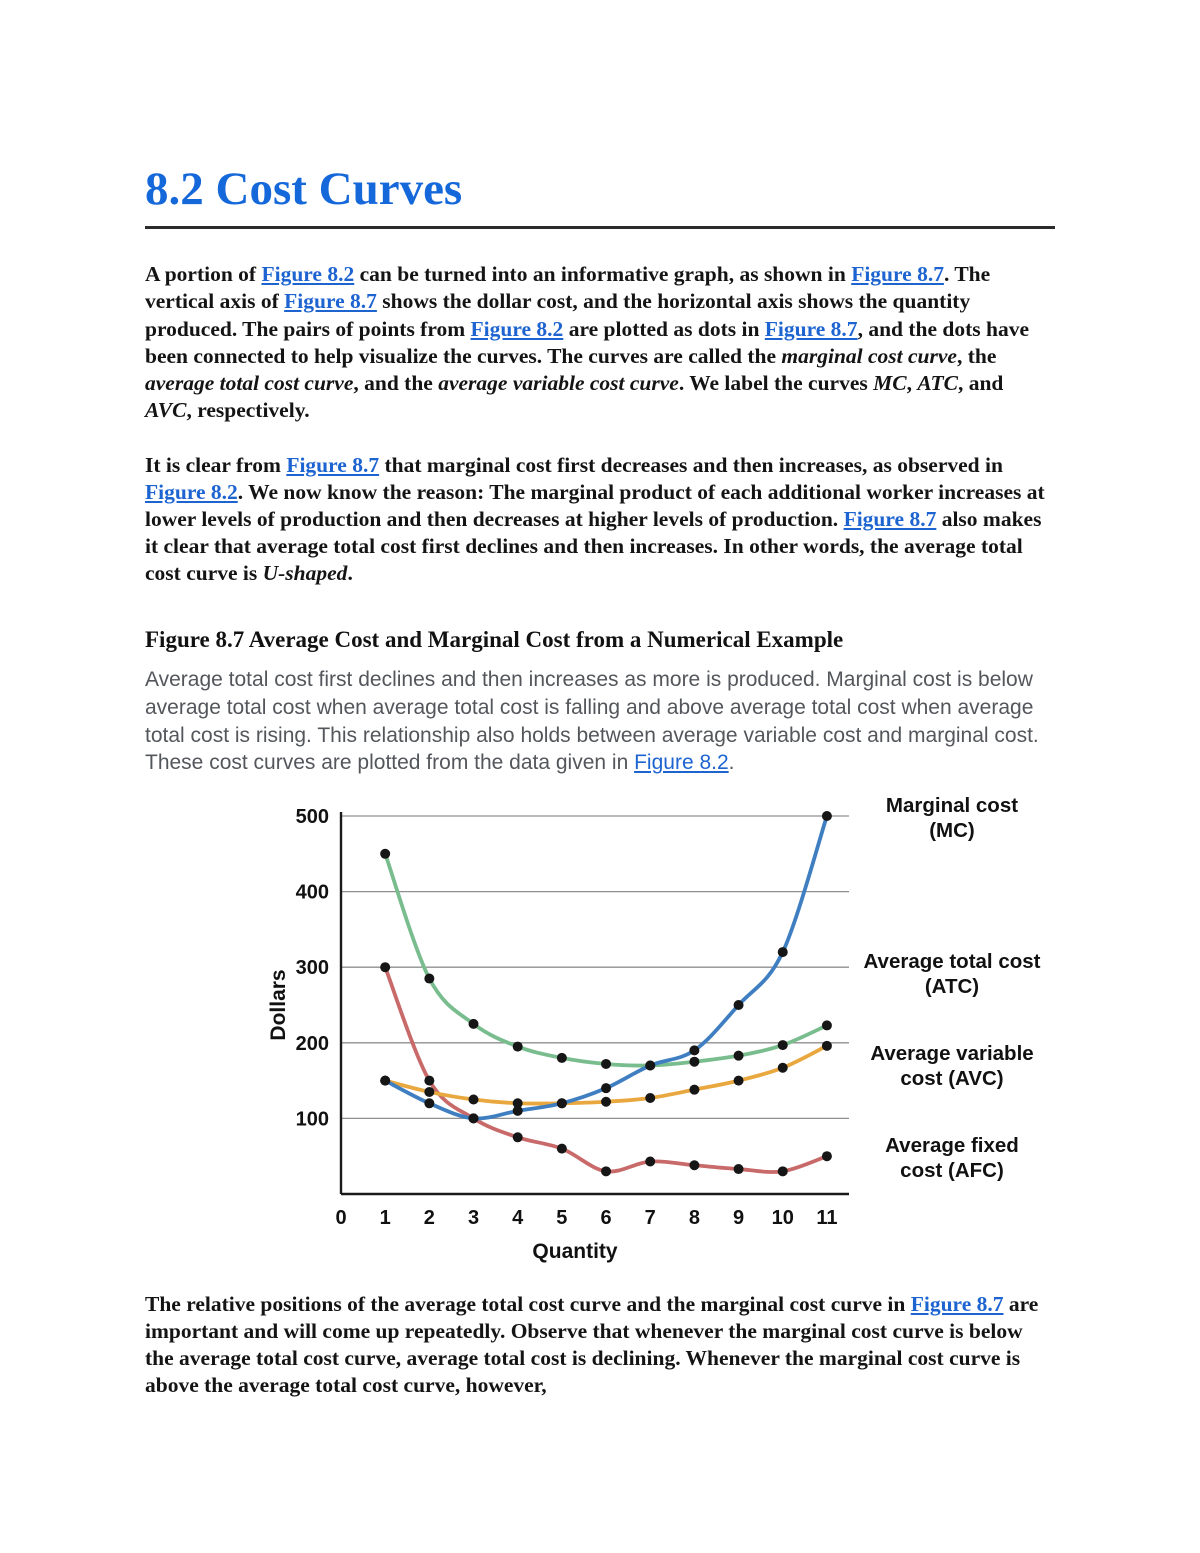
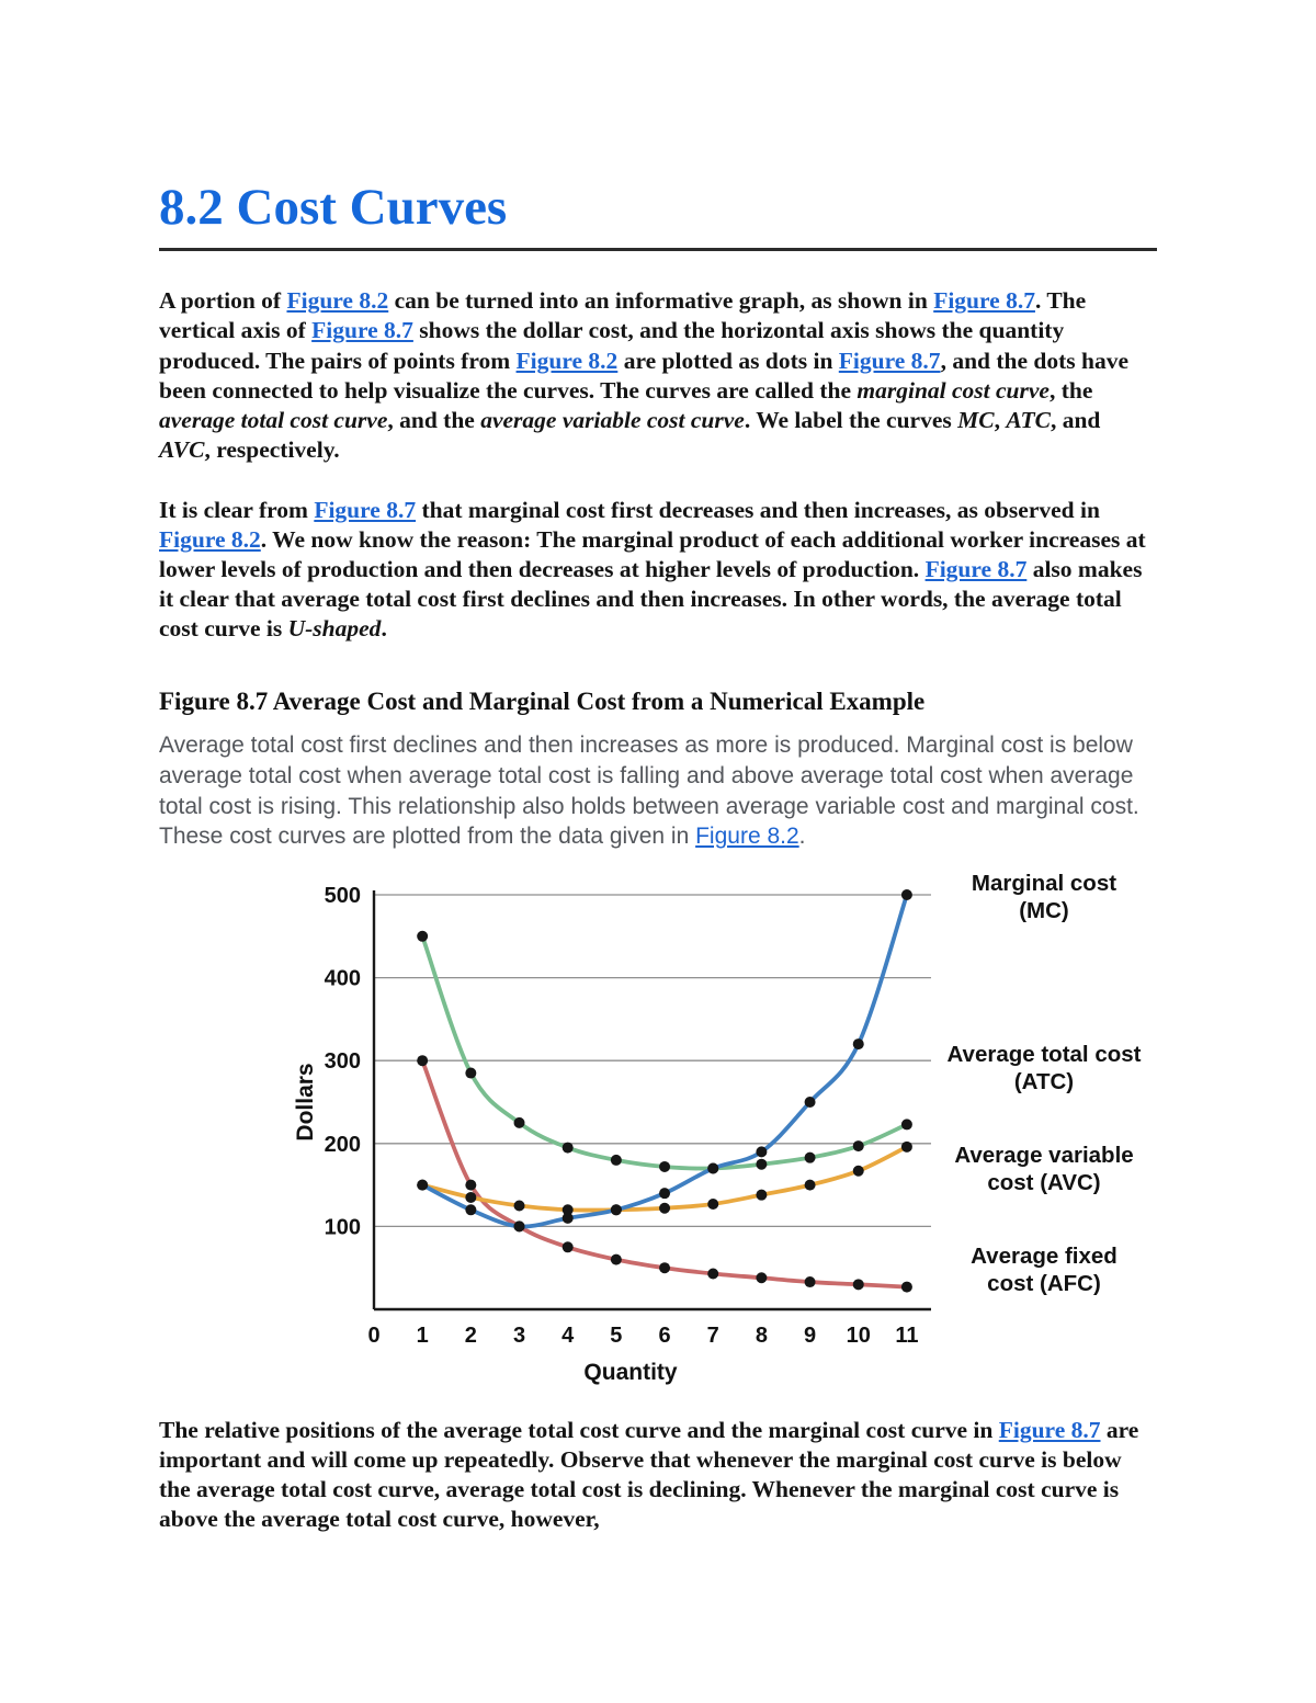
Average fixed cost (AFC)/6: 30 -> 50
Average fixed cost (AFC)/11: 50 -> 30
